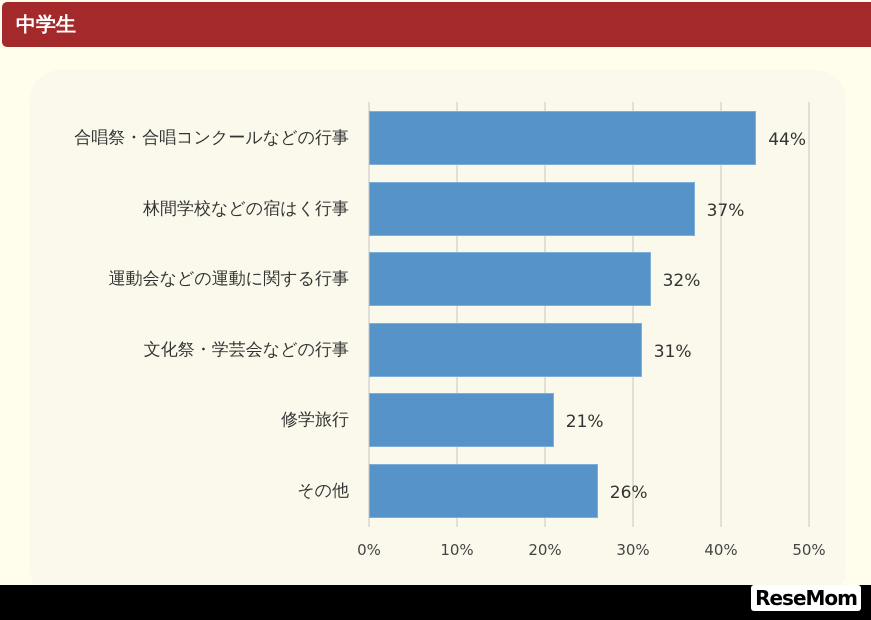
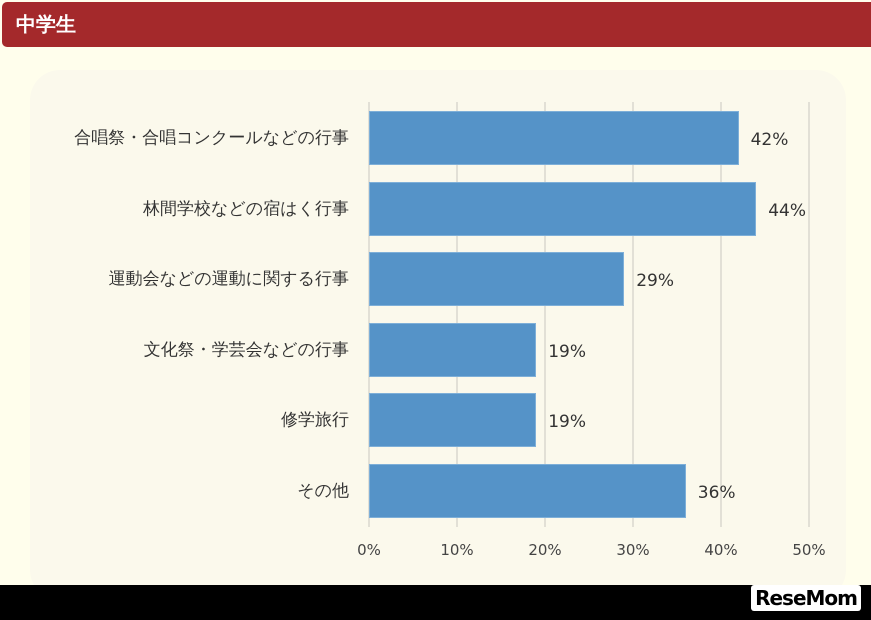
合唱祭・合唱コンクールなどの行事: 44% -> 42%
林間学校などの宿はく行事: 37% -> 44%
運動会などの運動に関する行事: 32% -> 29%
文化祭・学芸会などの行事: 31% -> 19%
修学旅行: 21% -> 19%
その他: 26% -> 36%
